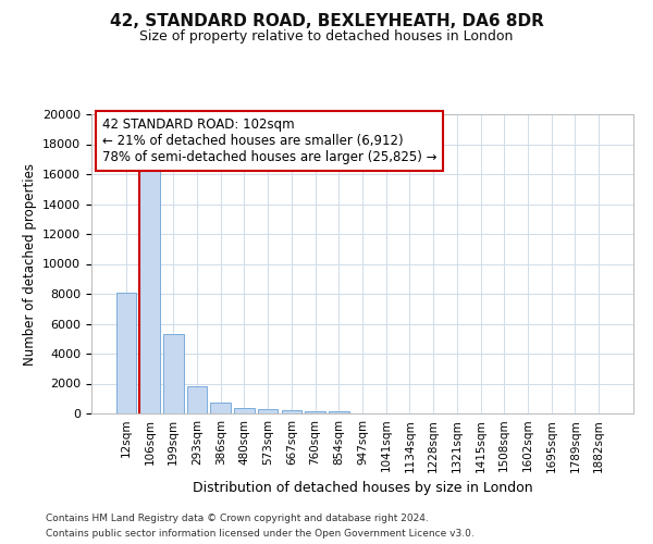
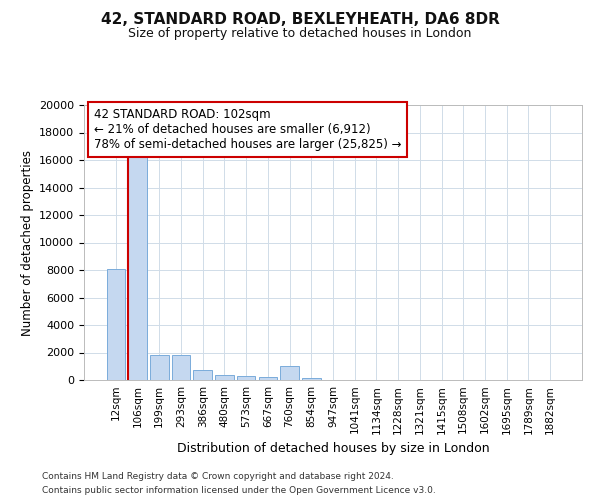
199sqm: 5300 -> 1800
760sqm: 200 -> 1000
